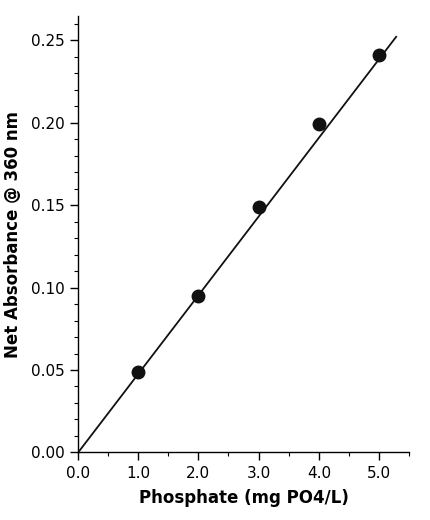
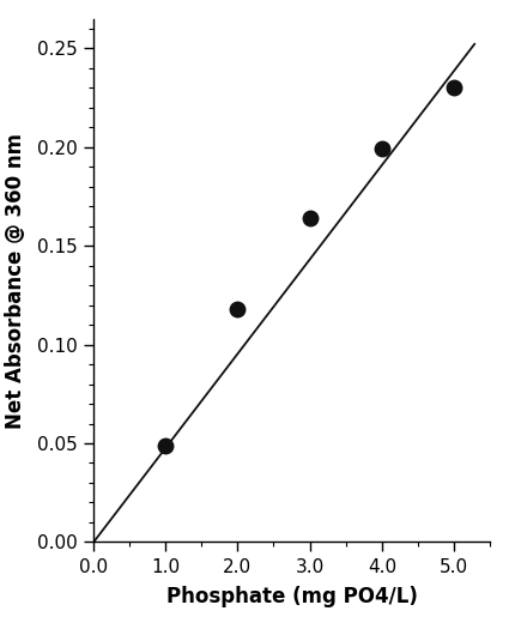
2.0: 0.095 -> 0.118
3.0: 0.149 -> 0.164
5.0: 0.241 -> 0.230
